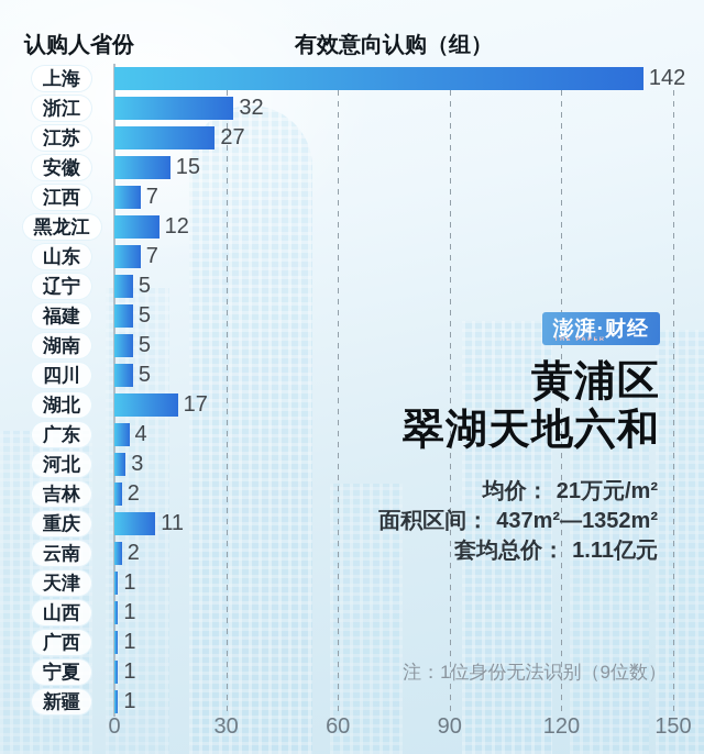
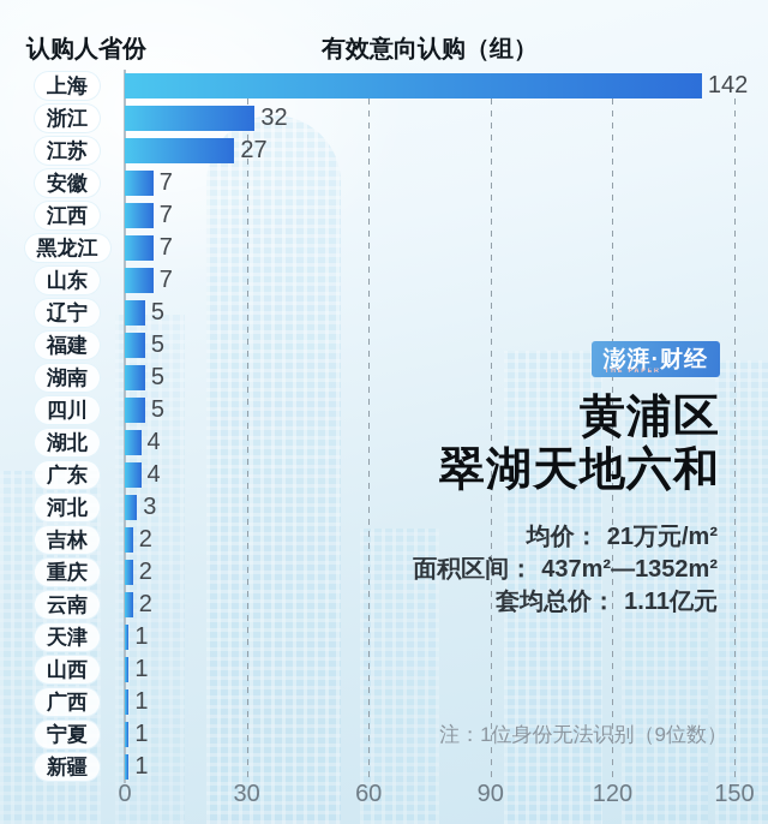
安徽: 15 -> 7
黑龙江: 12 -> 7
湖北: 17 -> 4
重庆: 11 -> 2
